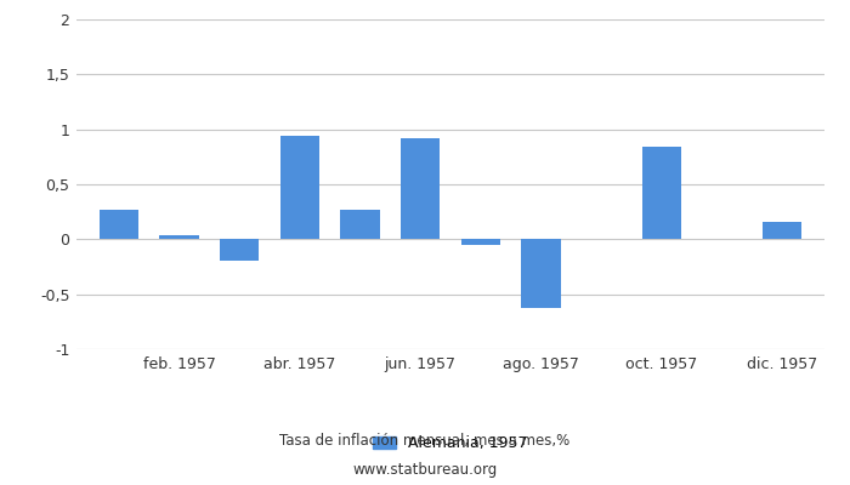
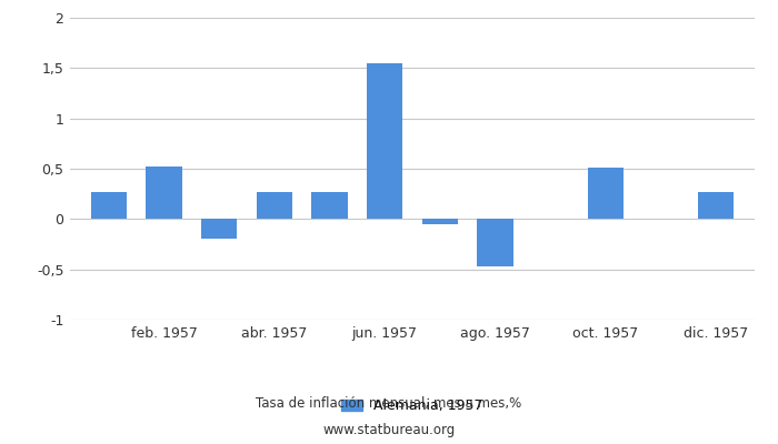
feb. 1957: 0,04 -> 0,52
abr. 1957: 0,94 -> 0,27
jun. 1957: 0,92 -> 1,55
ago. 1957: -0,62 -> -0,47
oct. 1957: 0,84 -> 0,51
dic. 1957: 0,16 -> 0,27
